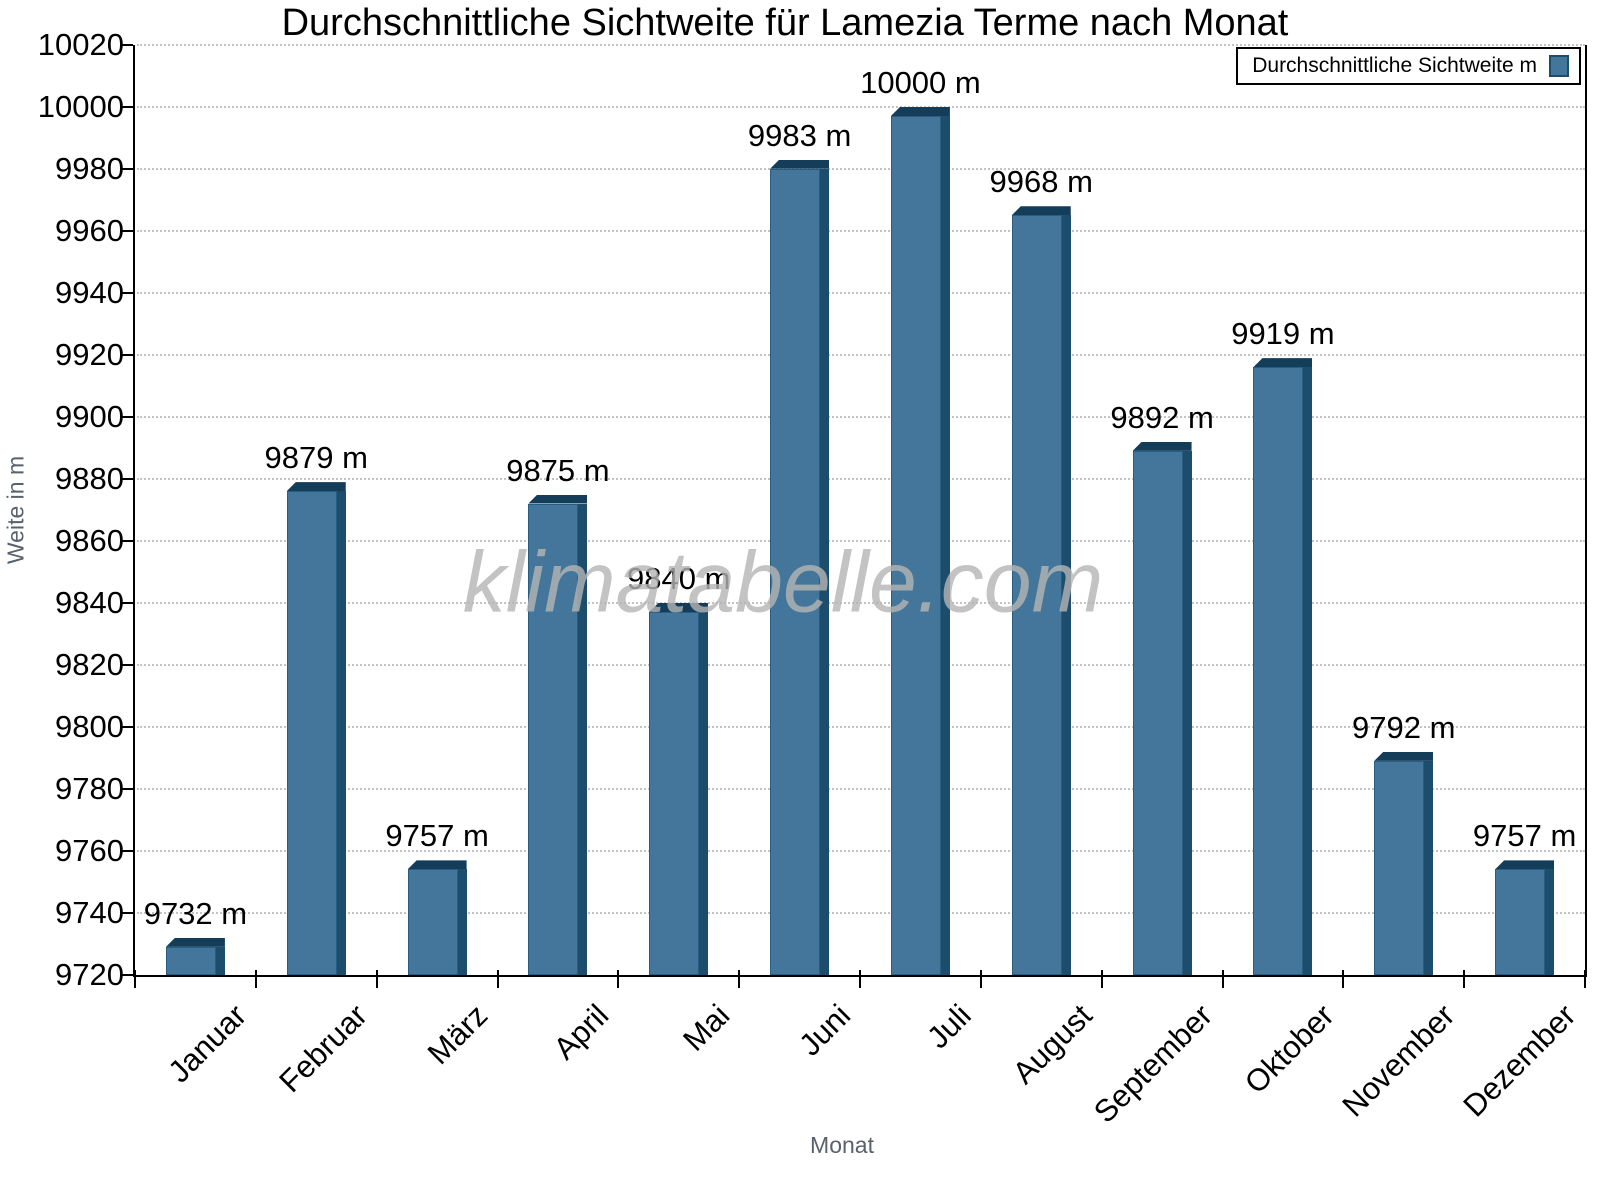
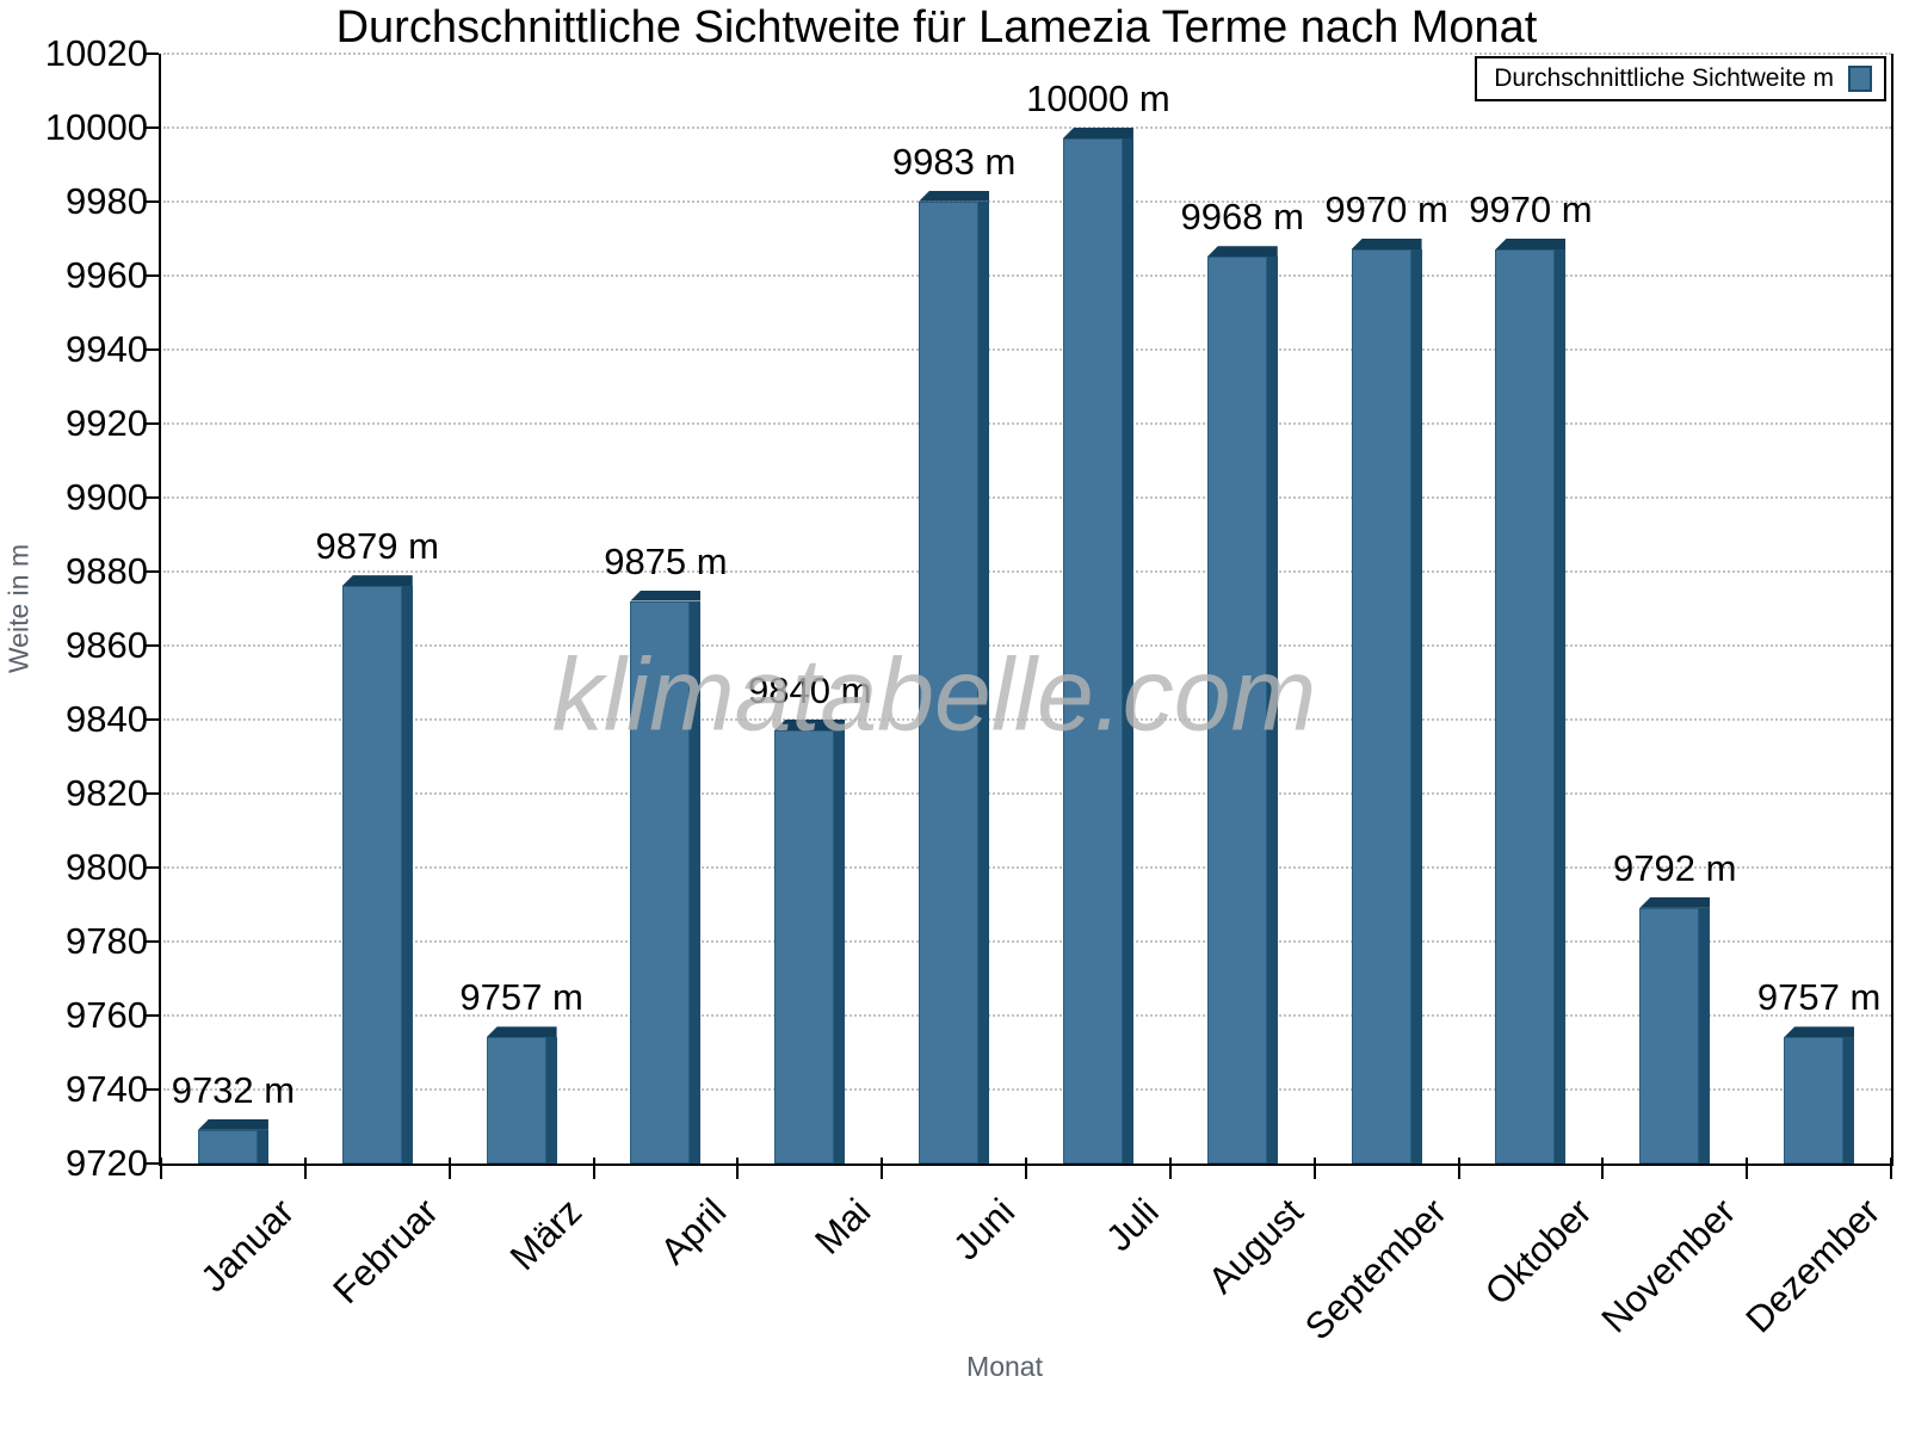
September: 9892 -> 9970
Oktober: 9919 -> 9970
